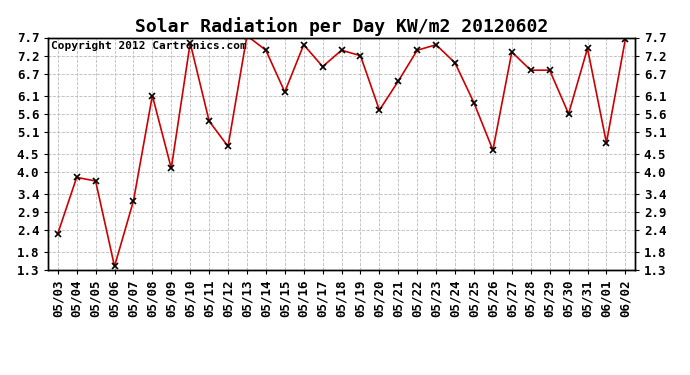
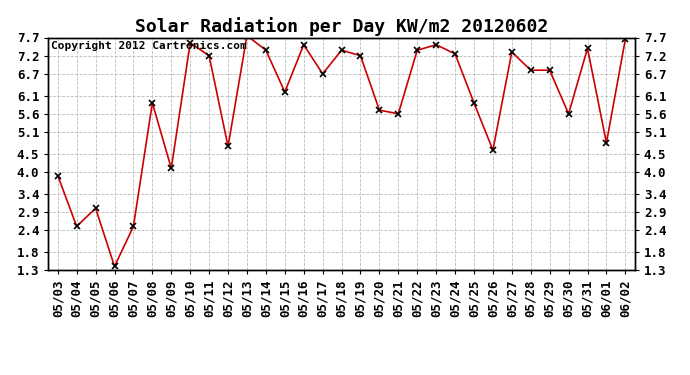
05/03: 2.30 -> 3.90
05/04: 3.85 -> 2.50
05/05: 3.75 -> 3.00
05/07: 3.20 -> 2.50
05/08: 6.10 -> 5.90
05/11: 5.40 -> 7.20
05/17: 6.90 -> 6.70
05/21: 6.50 -> 5.60
05/24: 7.00 -> 7.25
